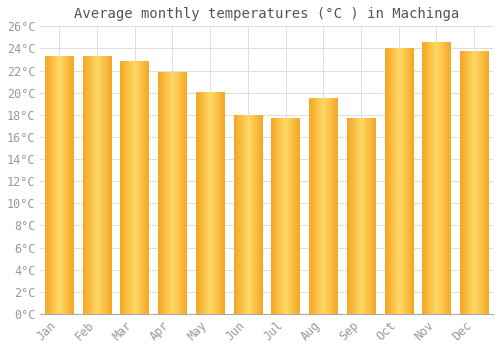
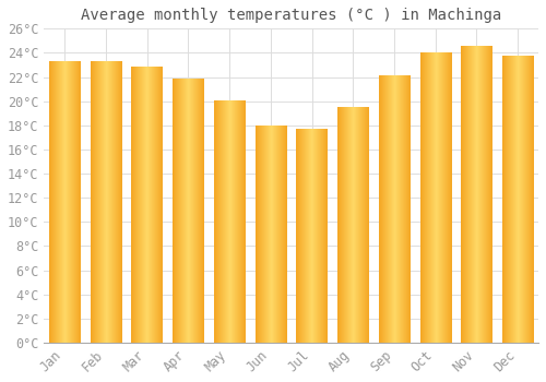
Sep: 17.7°C -> 22.1°C
